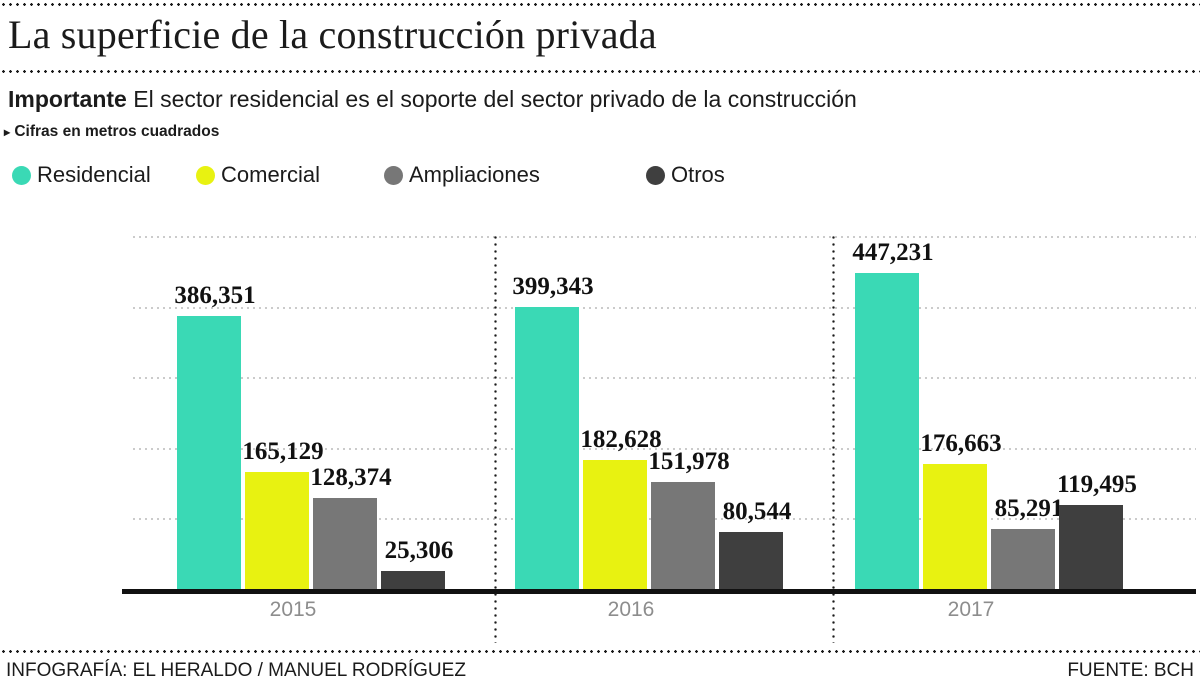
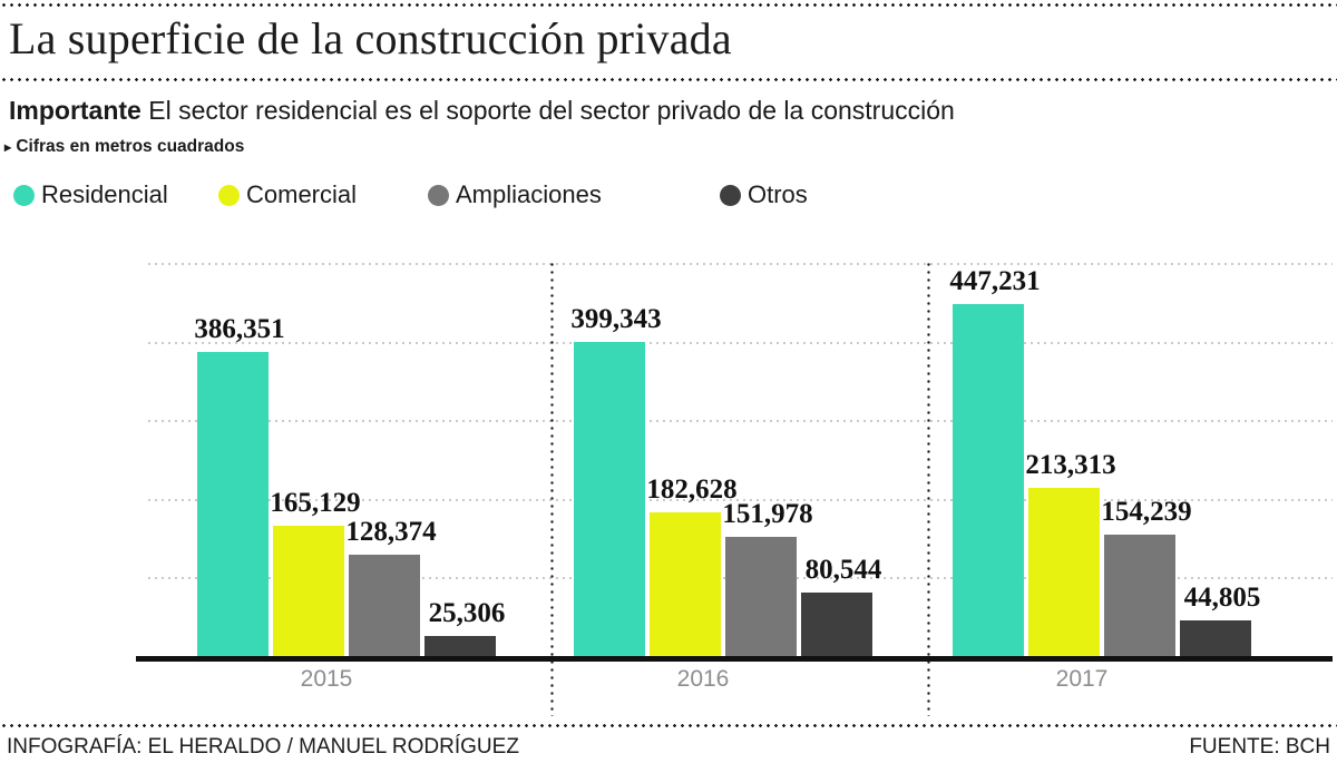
Comercial/2017: 176,663 -> 213,313
Ampliaciones/2017: 85,291 -> 154,239
Otros/2017: 119,495 -> 44,805
